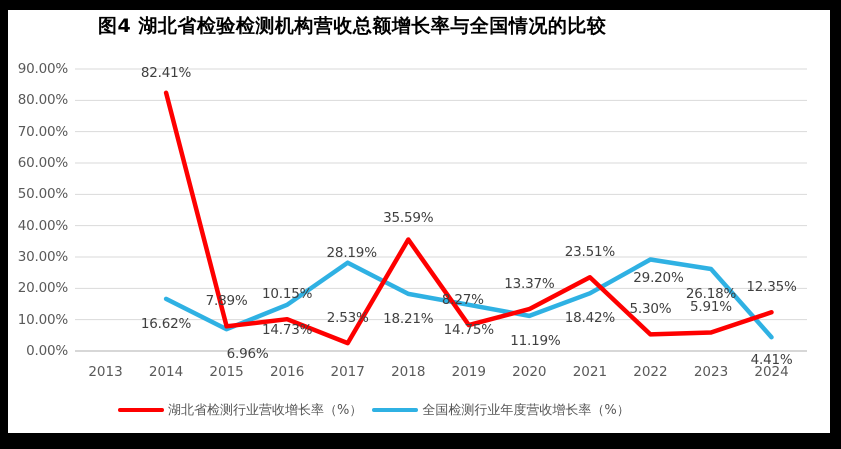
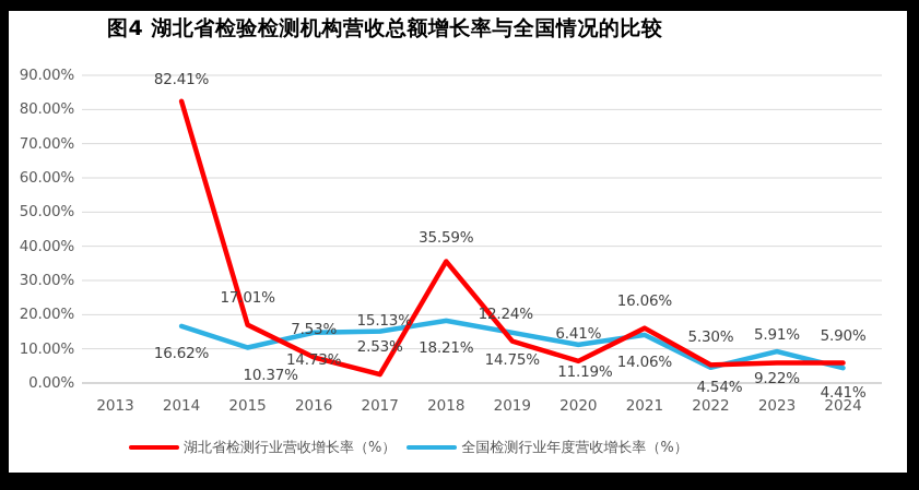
湖北省检测行业营收增长率（%）/2015: 7.89% -> 17.01%
全国检测行业年度营收增长率（%）/2015: 6.96% -> 10.37%
湖北省检测行业营收增长率（%）/2016: 10.15% -> 7.53%
全国检测行业年度营收增长率（%）/2017: 28.19% -> 15.13%
湖北省检测行业营收增长率（%）/2019: 8.27% -> 12.24%
湖北省检测行业营收增长率（%）/2020: 13.37% -> 6.41%
湖北省检测行业营收增长率（%）/2021: 23.51% -> 16.06%
全国检测行业年度营收增长率（%）/2021: 18.42% -> 14.06%
全国检测行业年度营收增长率（%）/2022: 29.20% -> 4.54%
全国检测行业年度营收增长率（%）/2023: 26.18% -> 9.22%
湖北省检测行业营收增长率（%）/2024: 12.35% -> 5.90%
